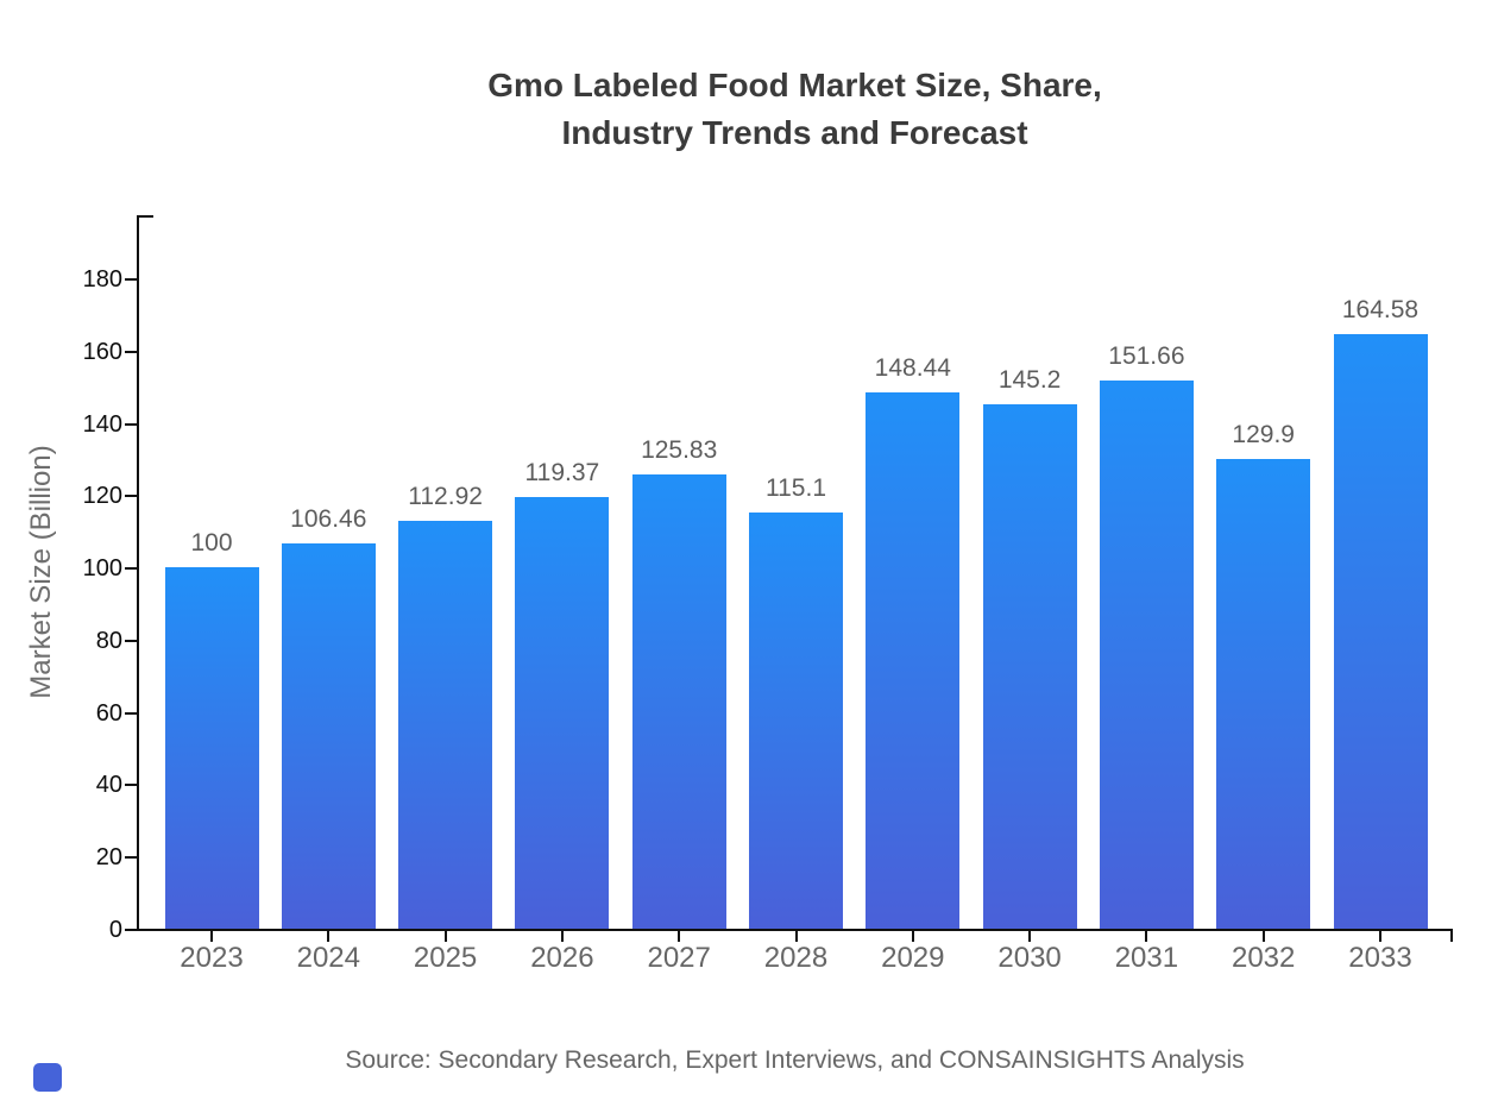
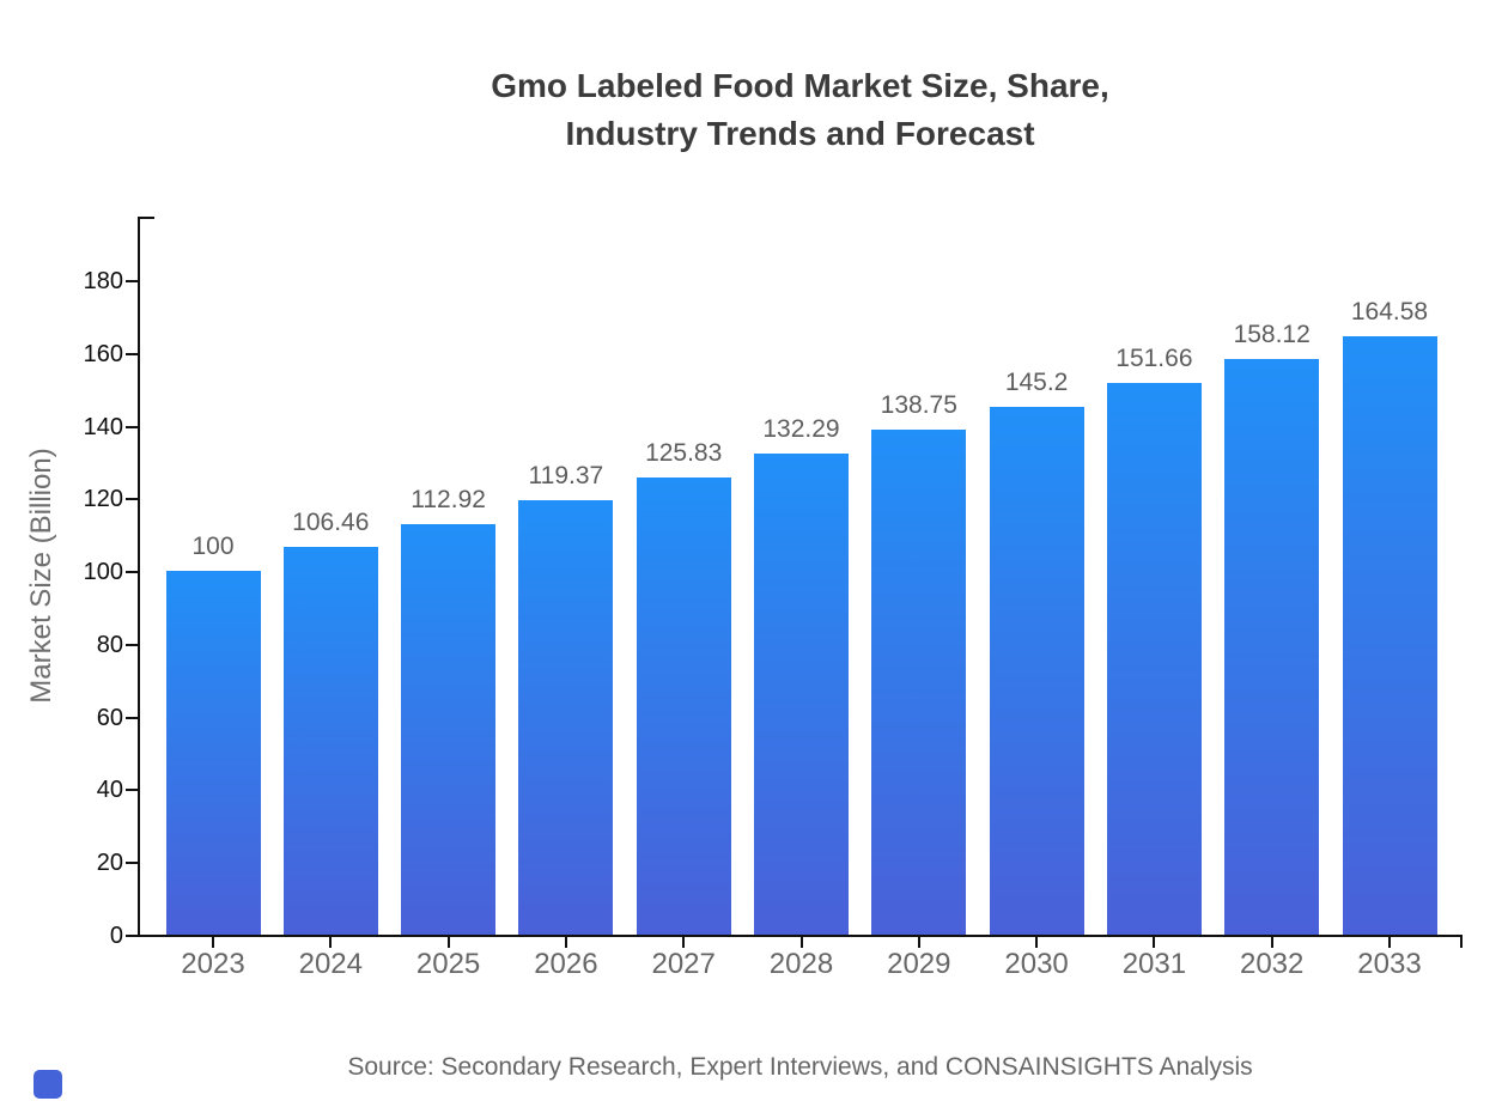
2028: 115.1 -> 132.29
2029: 148.44 -> 138.75
2032: 129.9 -> 158.12
